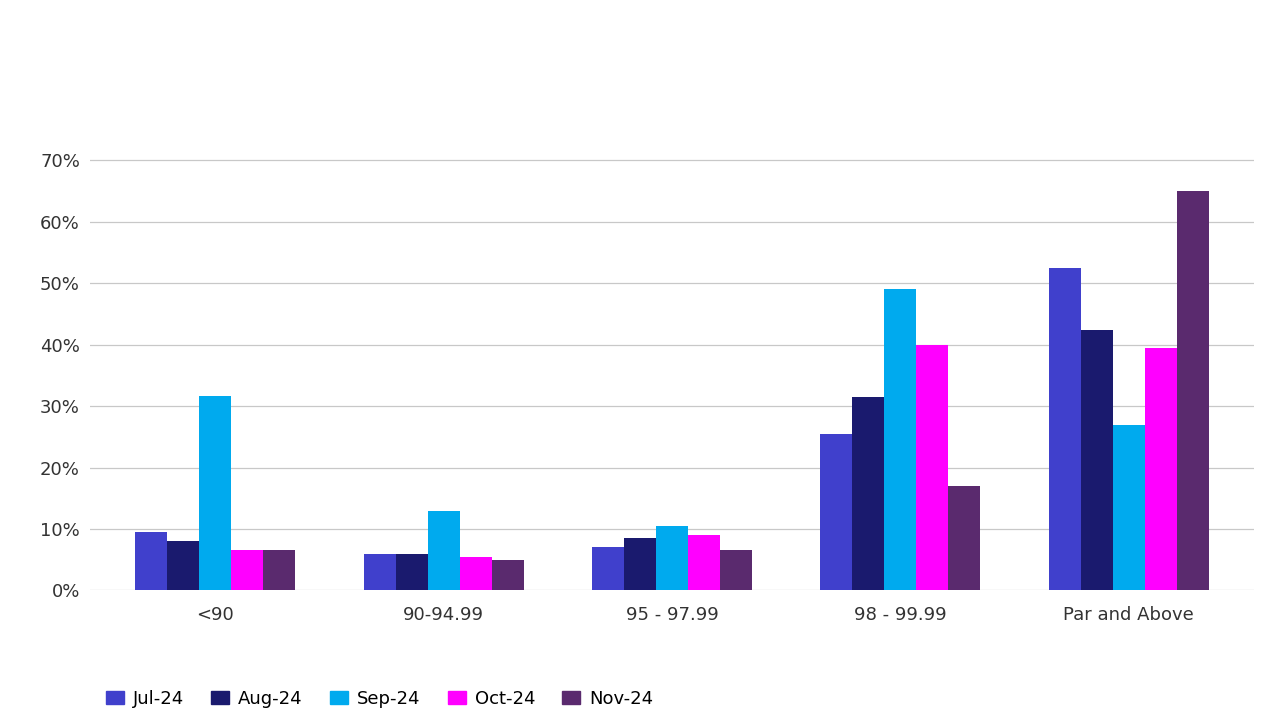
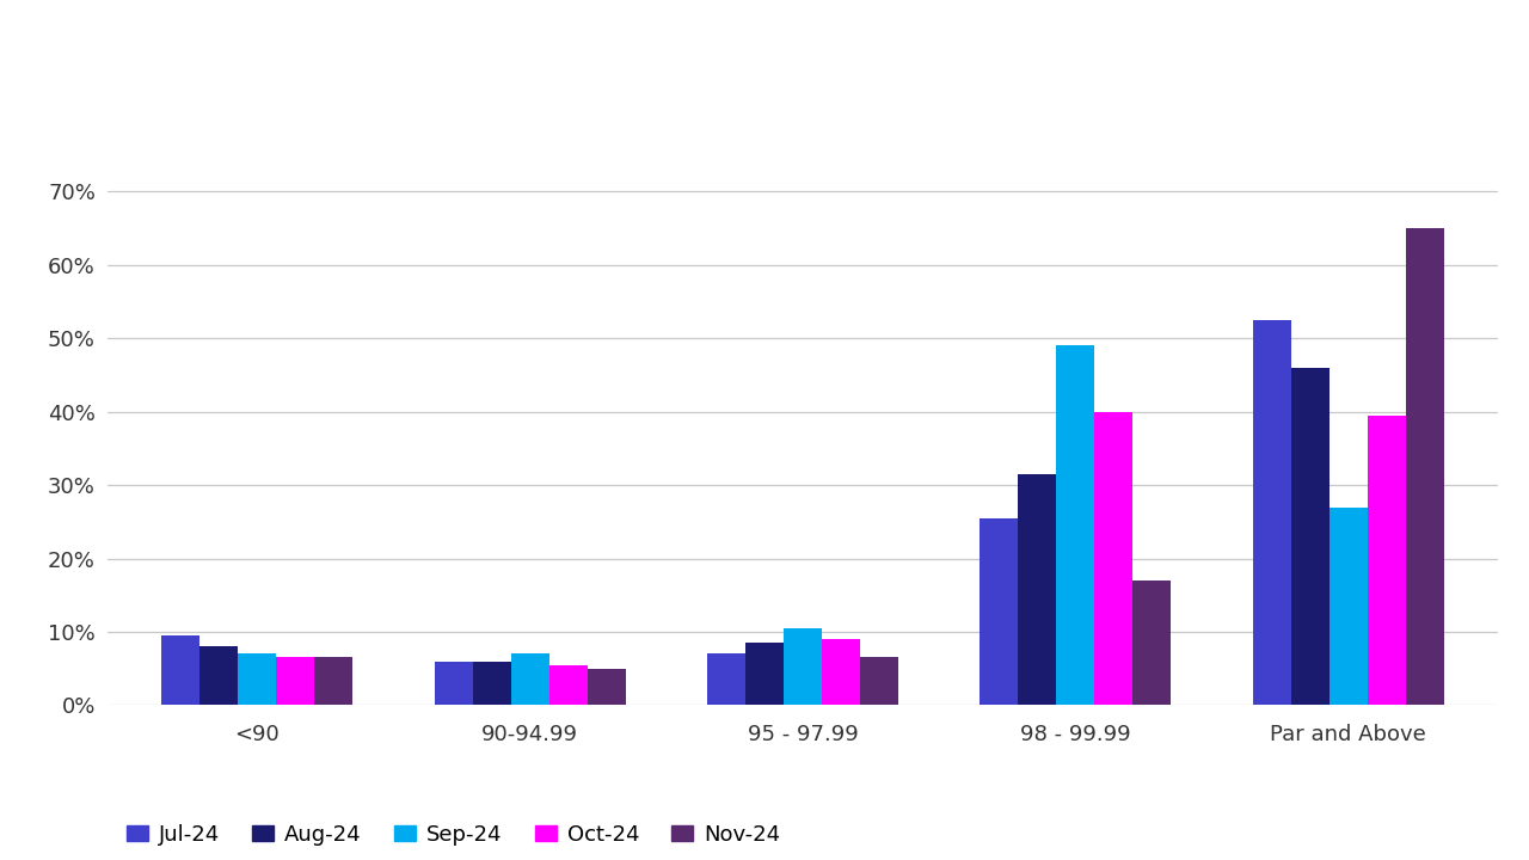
Sep-24/<90: 31.6% -> 7.0%
Sep-24/90-94.99: 13.0% -> 7.0%
Aug-24/Par and Above: 42.4% -> 46.0%
